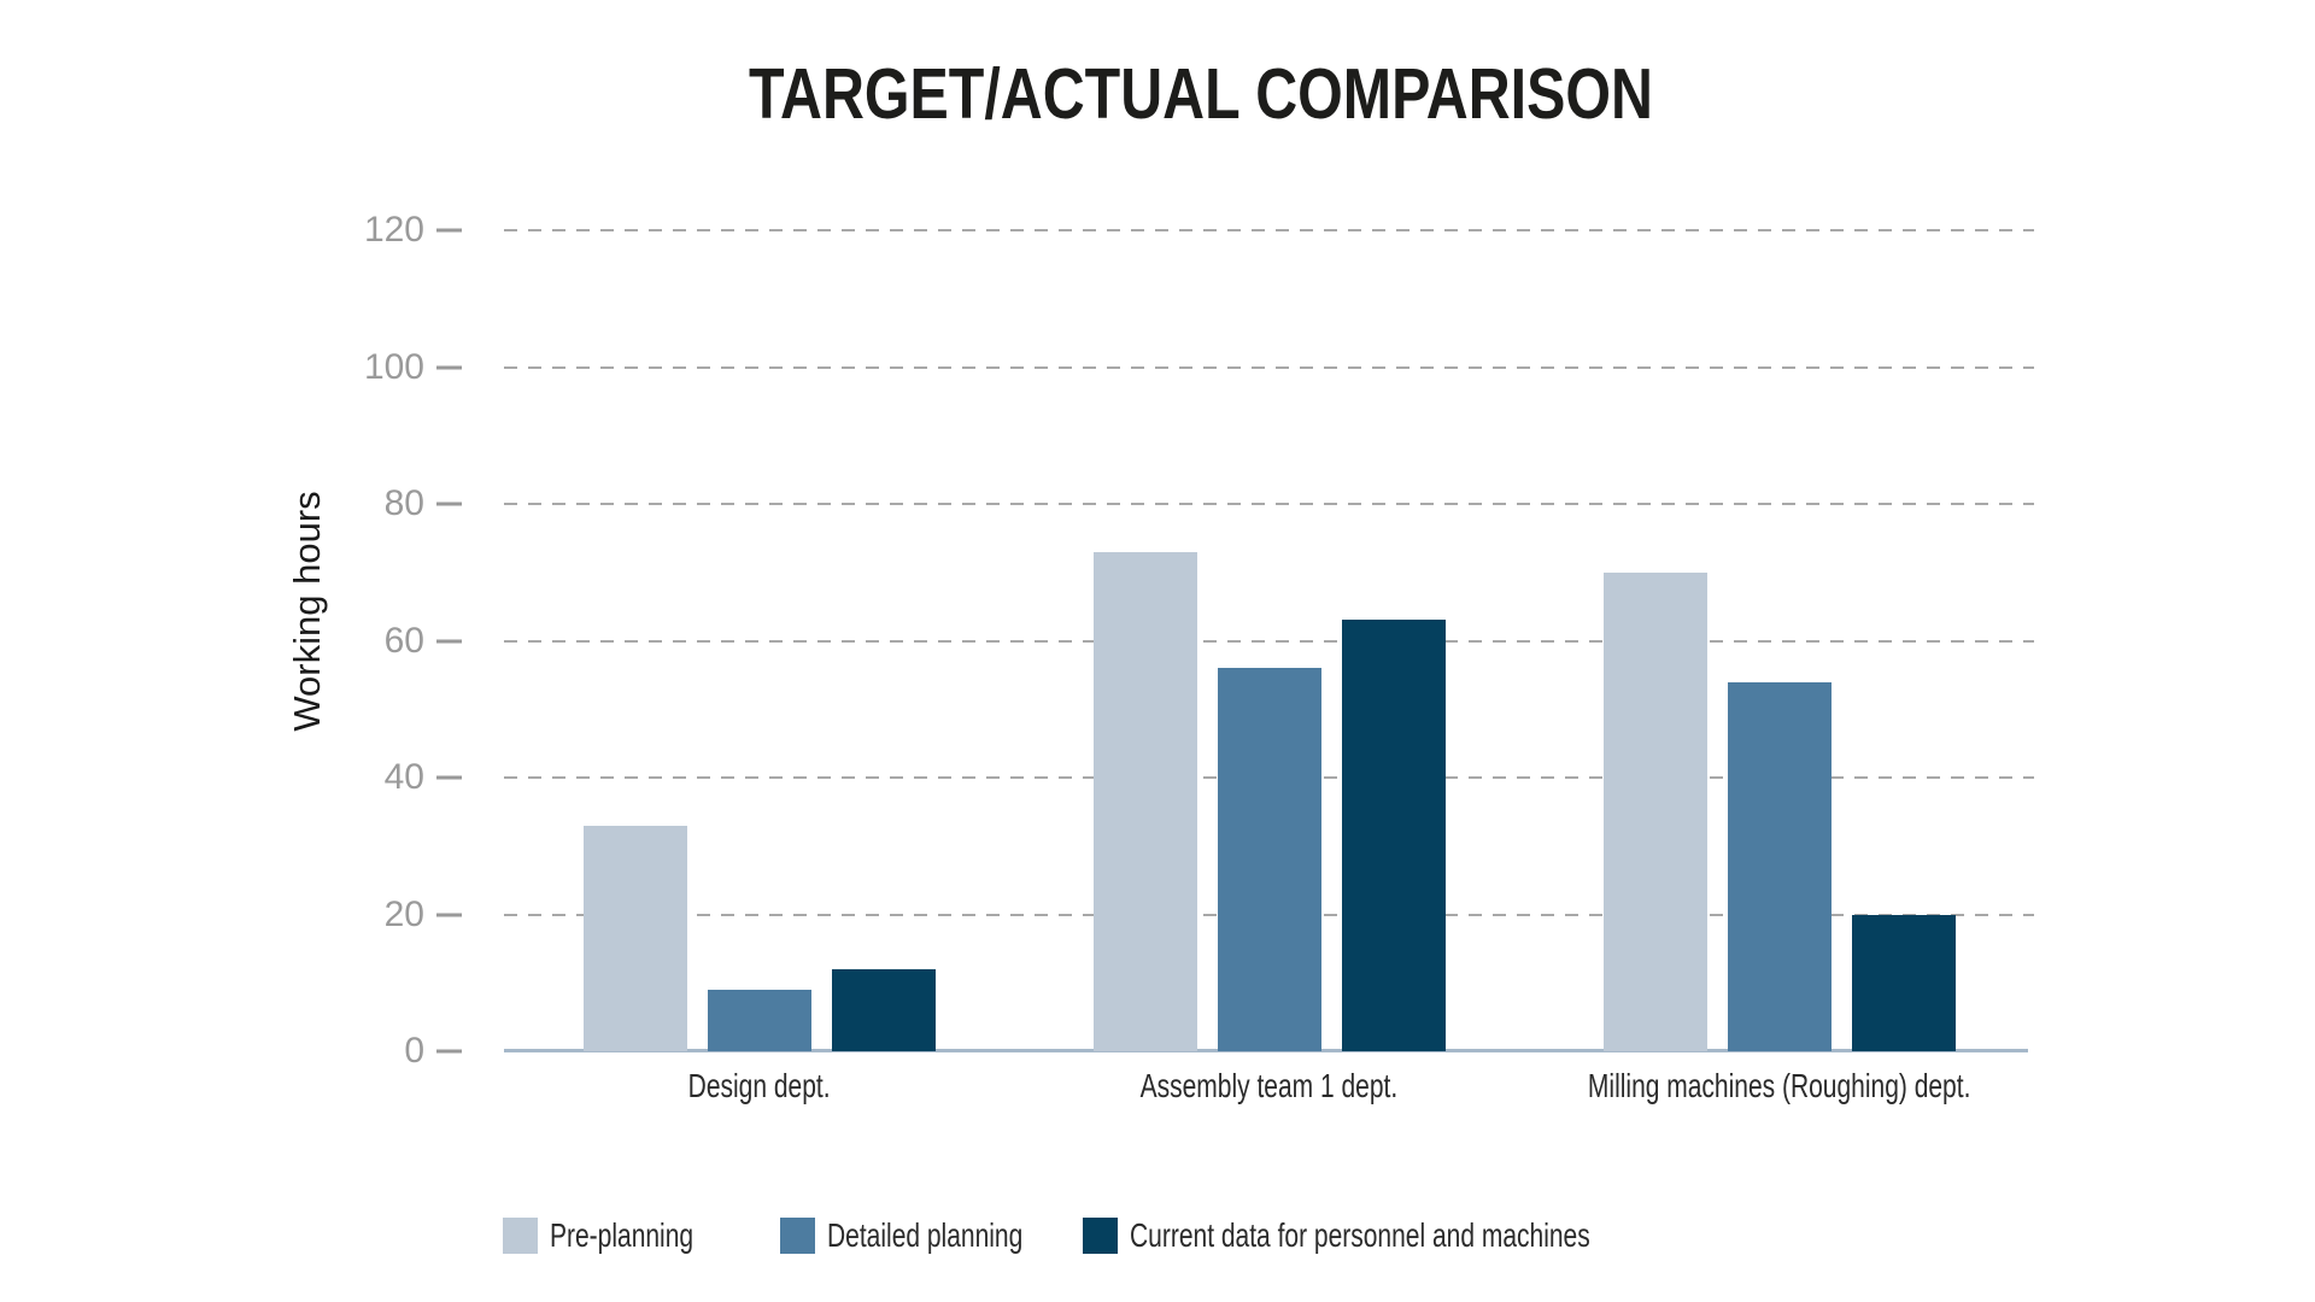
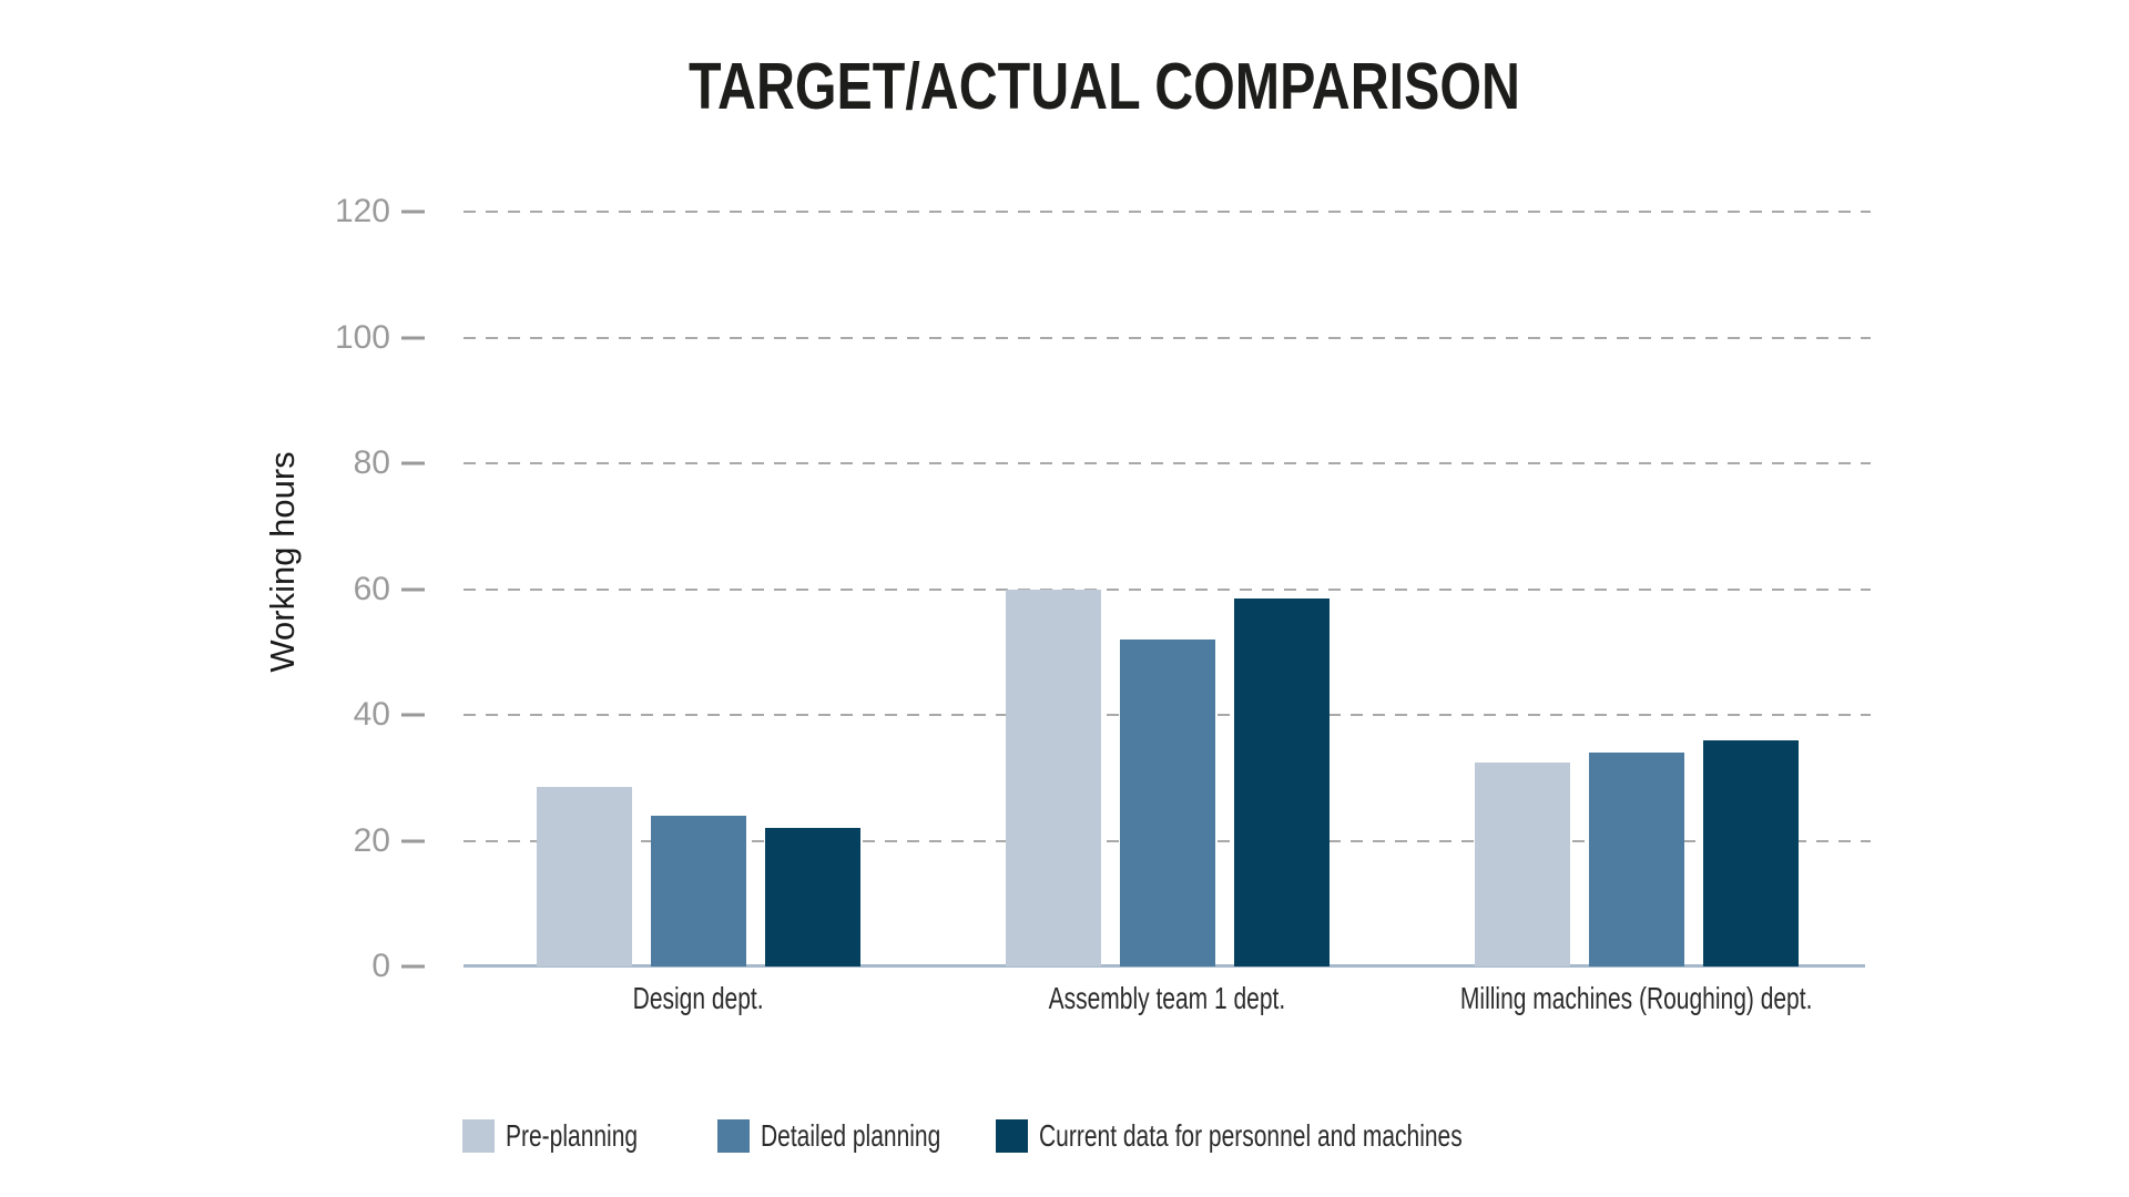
Pre-planning/Design dept.: 33 -> 28
Detailed planning/Design dept.: 9 -> 24
Current data for personnel and machines/Design dept.: 12 -> 22
Pre-planning/Assembly team 1 dept.: 73 -> 60
Detailed planning/Assembly team 1 dept.: 56 -> 52
Current data for personnel and machines/Assembly team 1 dept.: 63 -> 58
Pre-planning/Milling machines (Roughing) dept.: 70 -> 32
Detailed planning/Milling machines (Roughing) dept.: 54 -> 34
Current data for personnel and machines/Milling machines (Roughing) dept.: 20 -> 36
